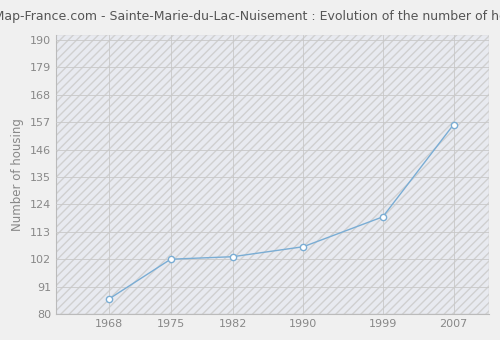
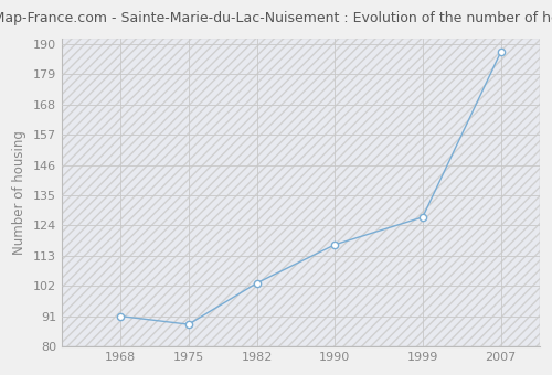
1968: 86 -> 91
1975: 102 -> 88
1990: 107 -> 117
1999: 119 -> 127
2007: 156 -> 187
